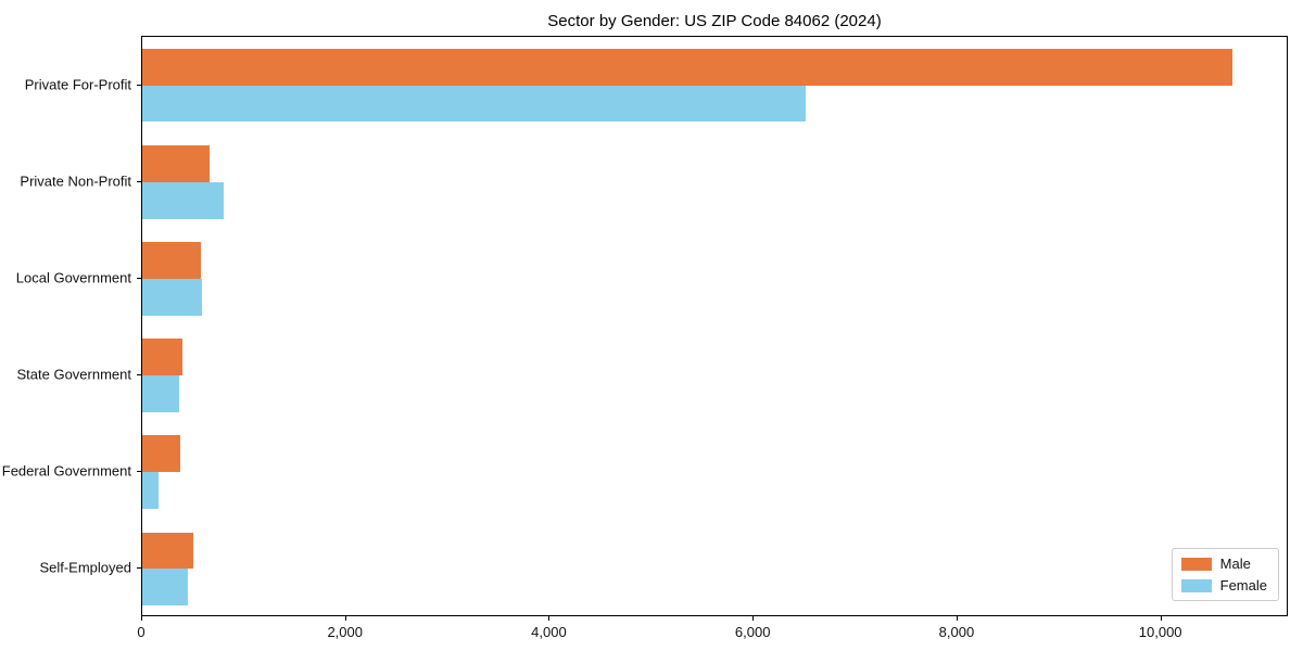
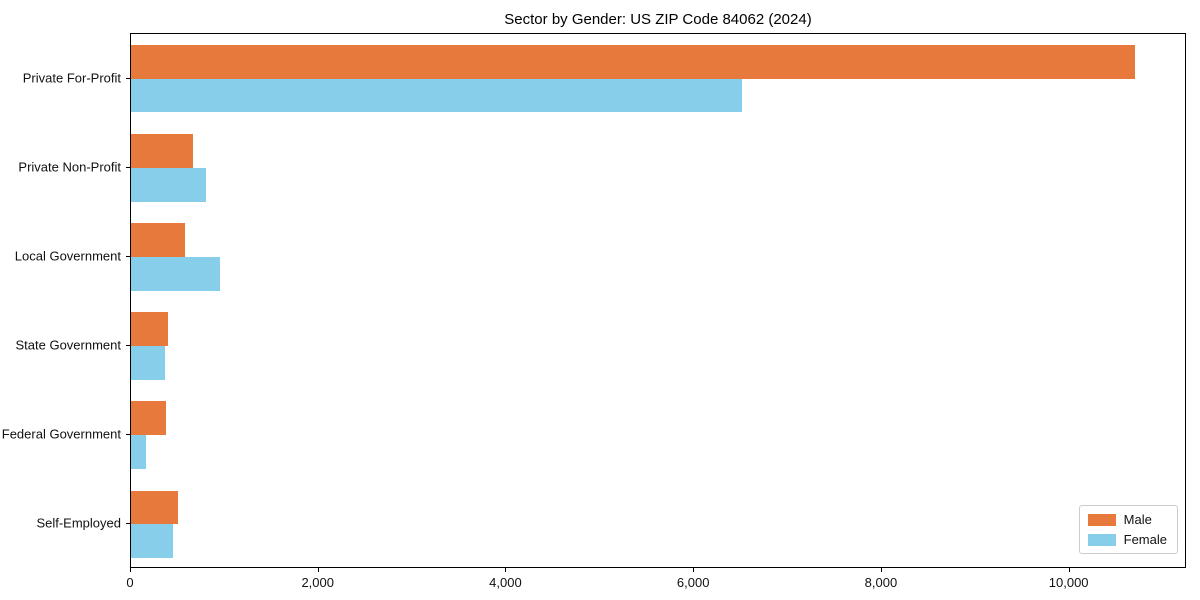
Female/Local Government: 600 -> 1000
